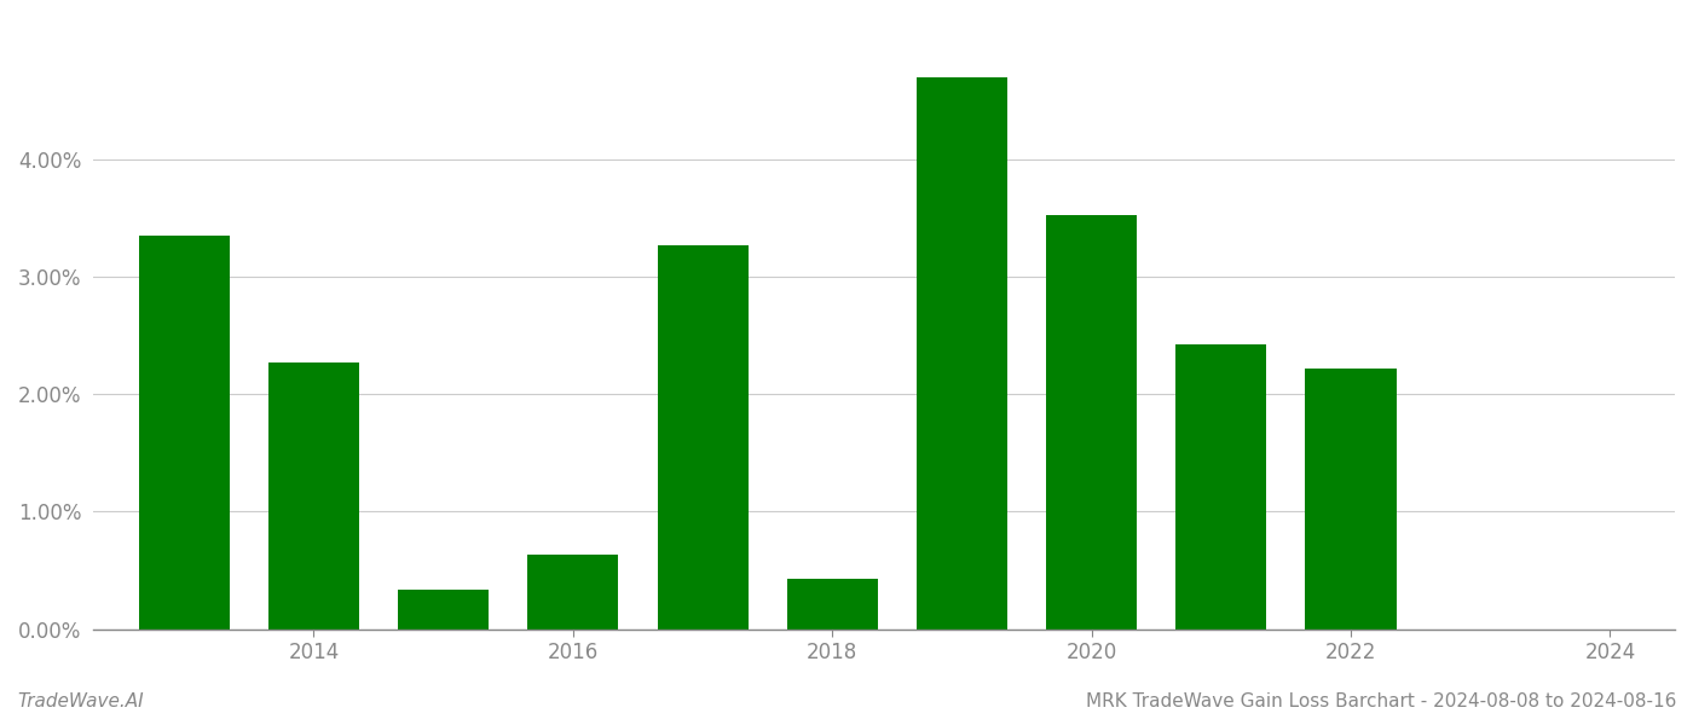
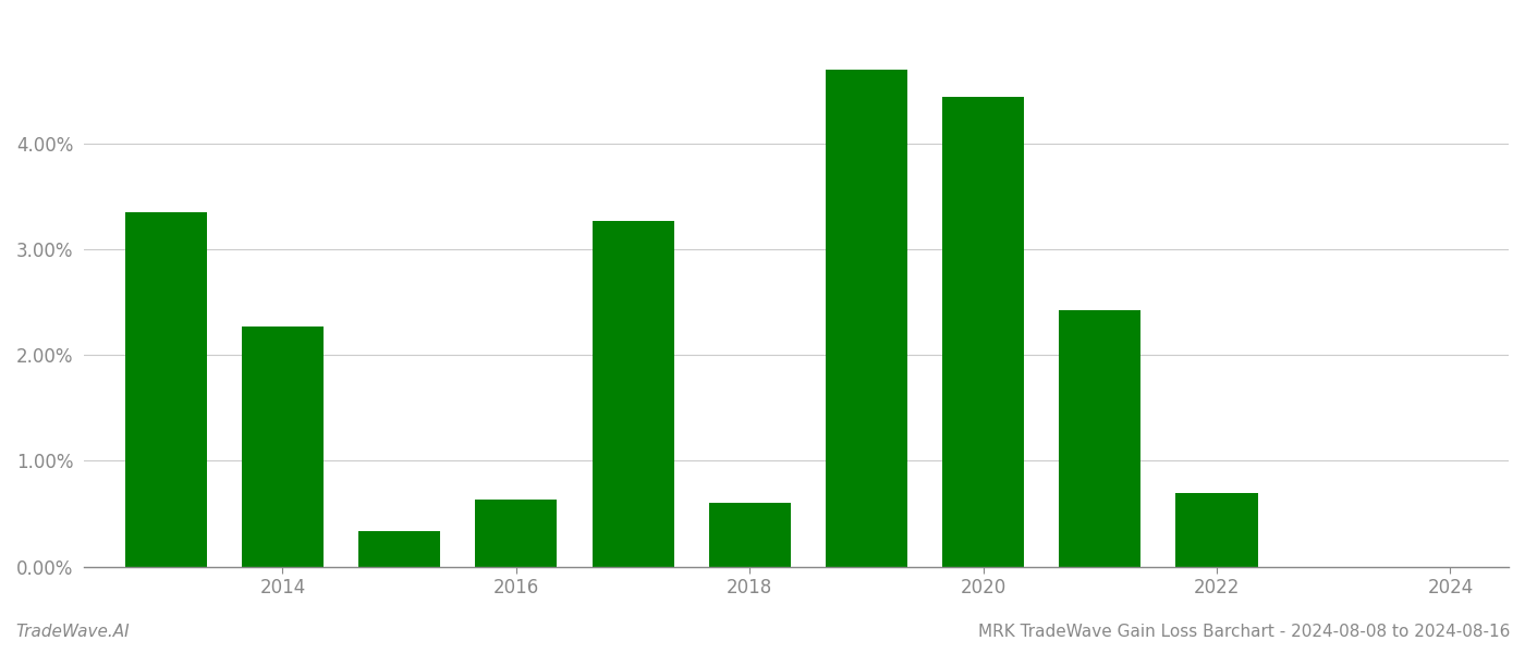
2018: 0.43% -> 0.60%
2020: 3.52% -> 4.44%
2022: 2.22% -> 0.70%
